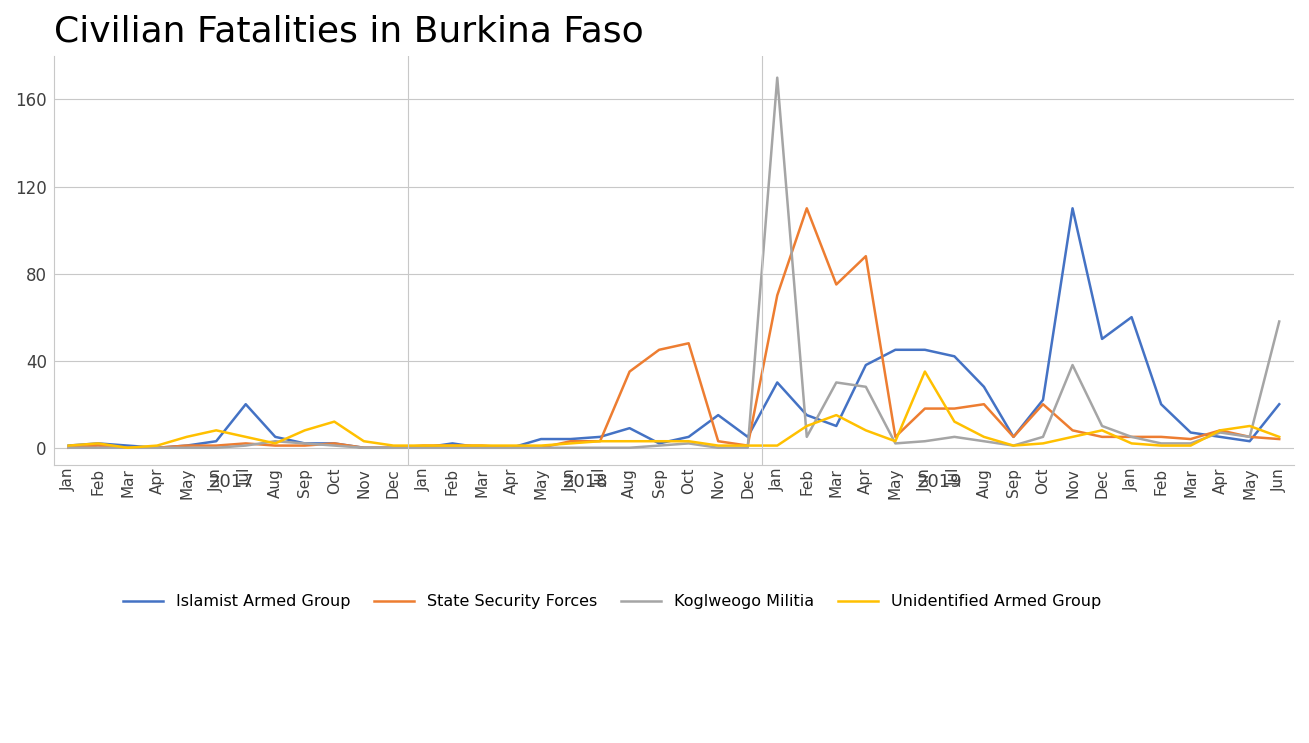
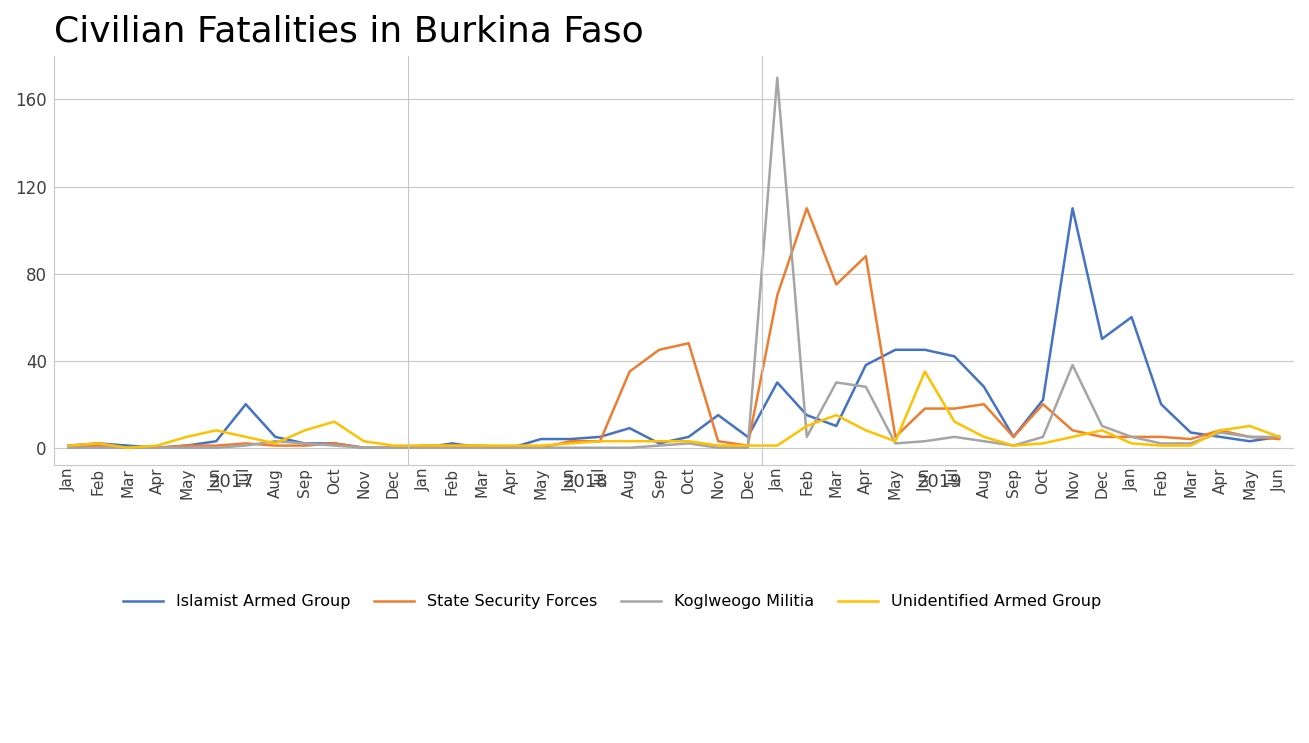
Islamist Armed Group/Jun: 20 -> 5
Koglweogo Militia/Jun: 58 -> 5
